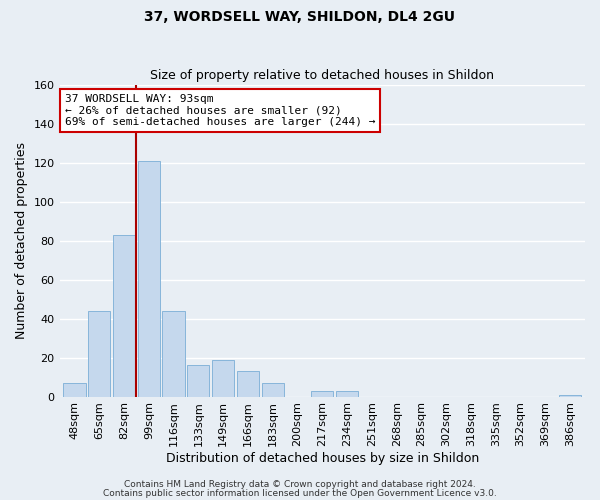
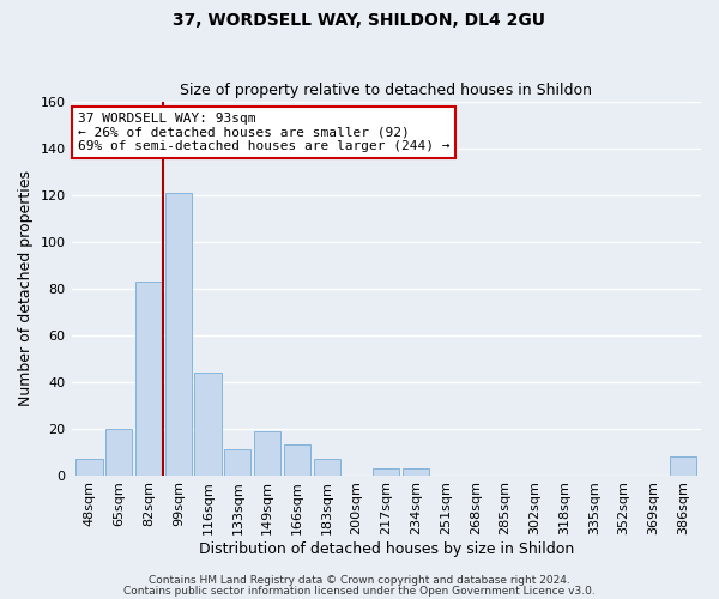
65sqm: 44 -> 20
133sqm: 16 -> 11
386sqm: 1 -> 8
